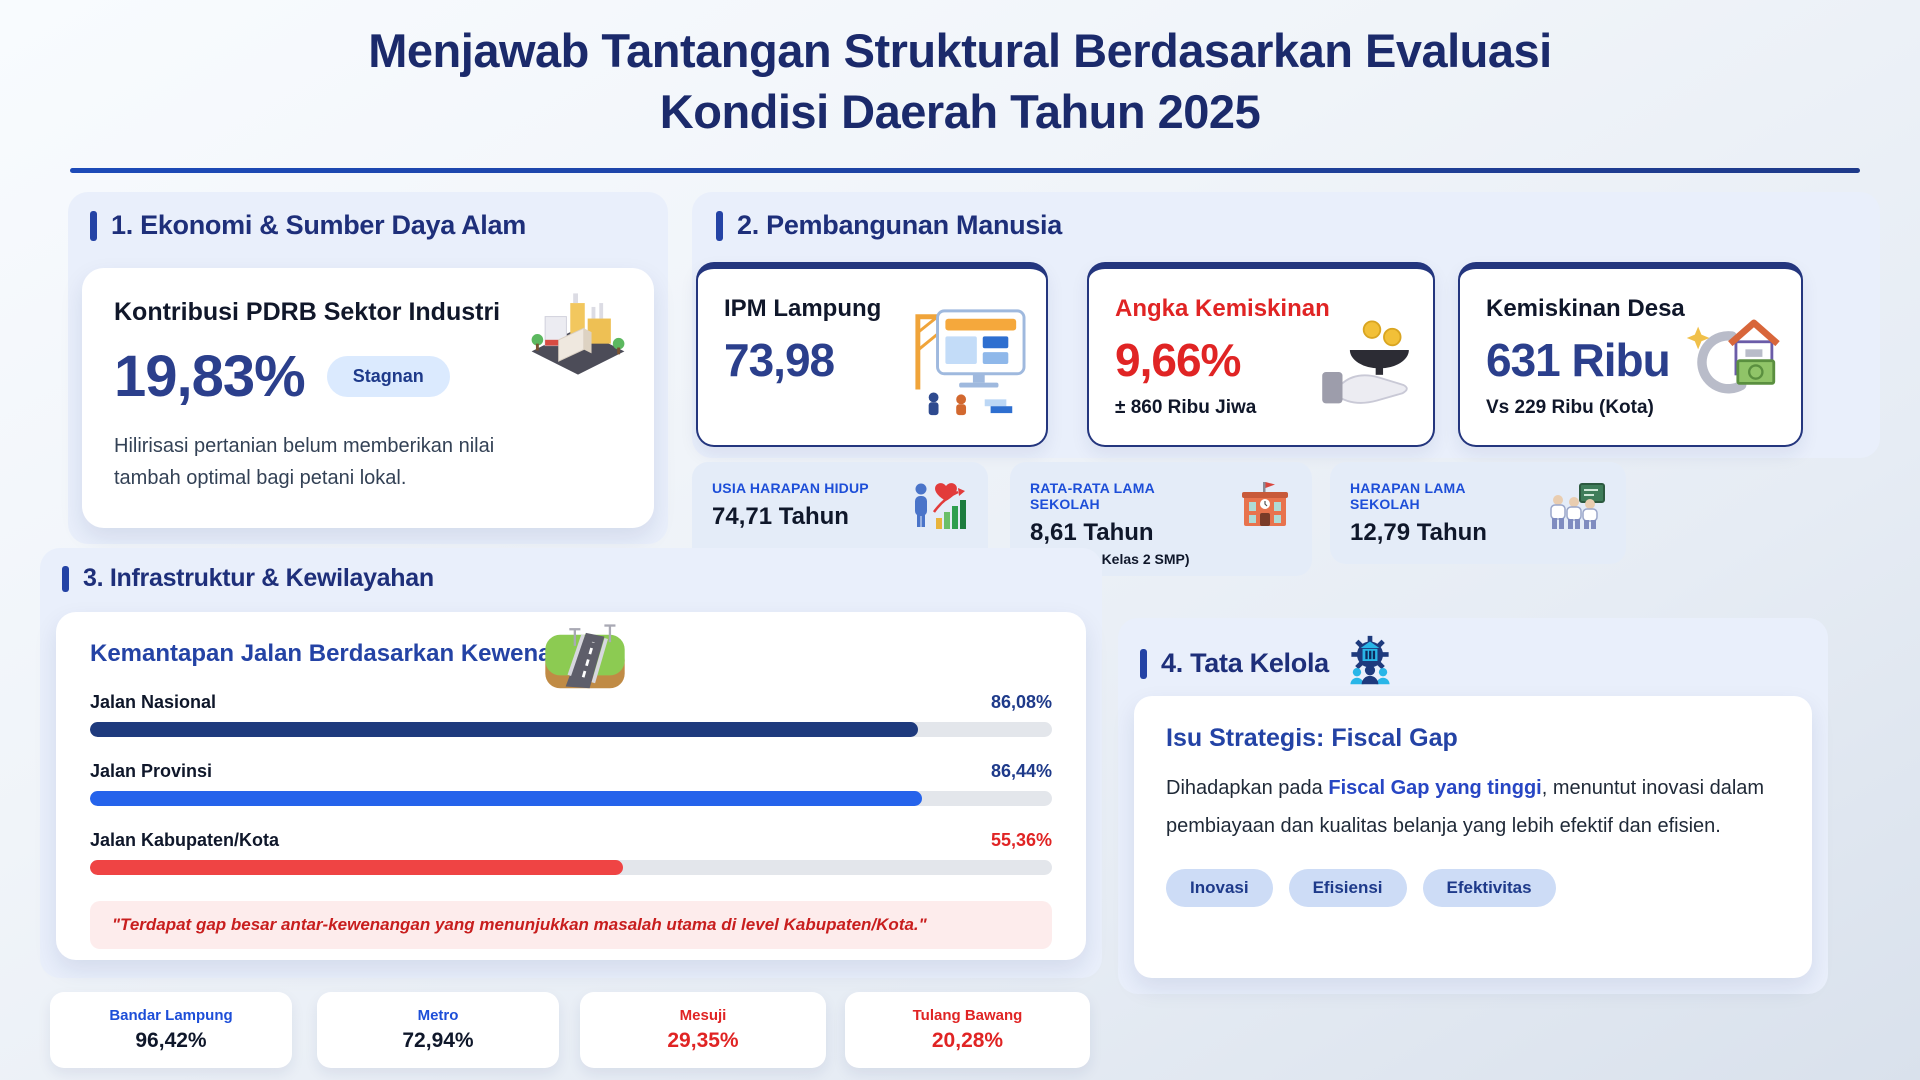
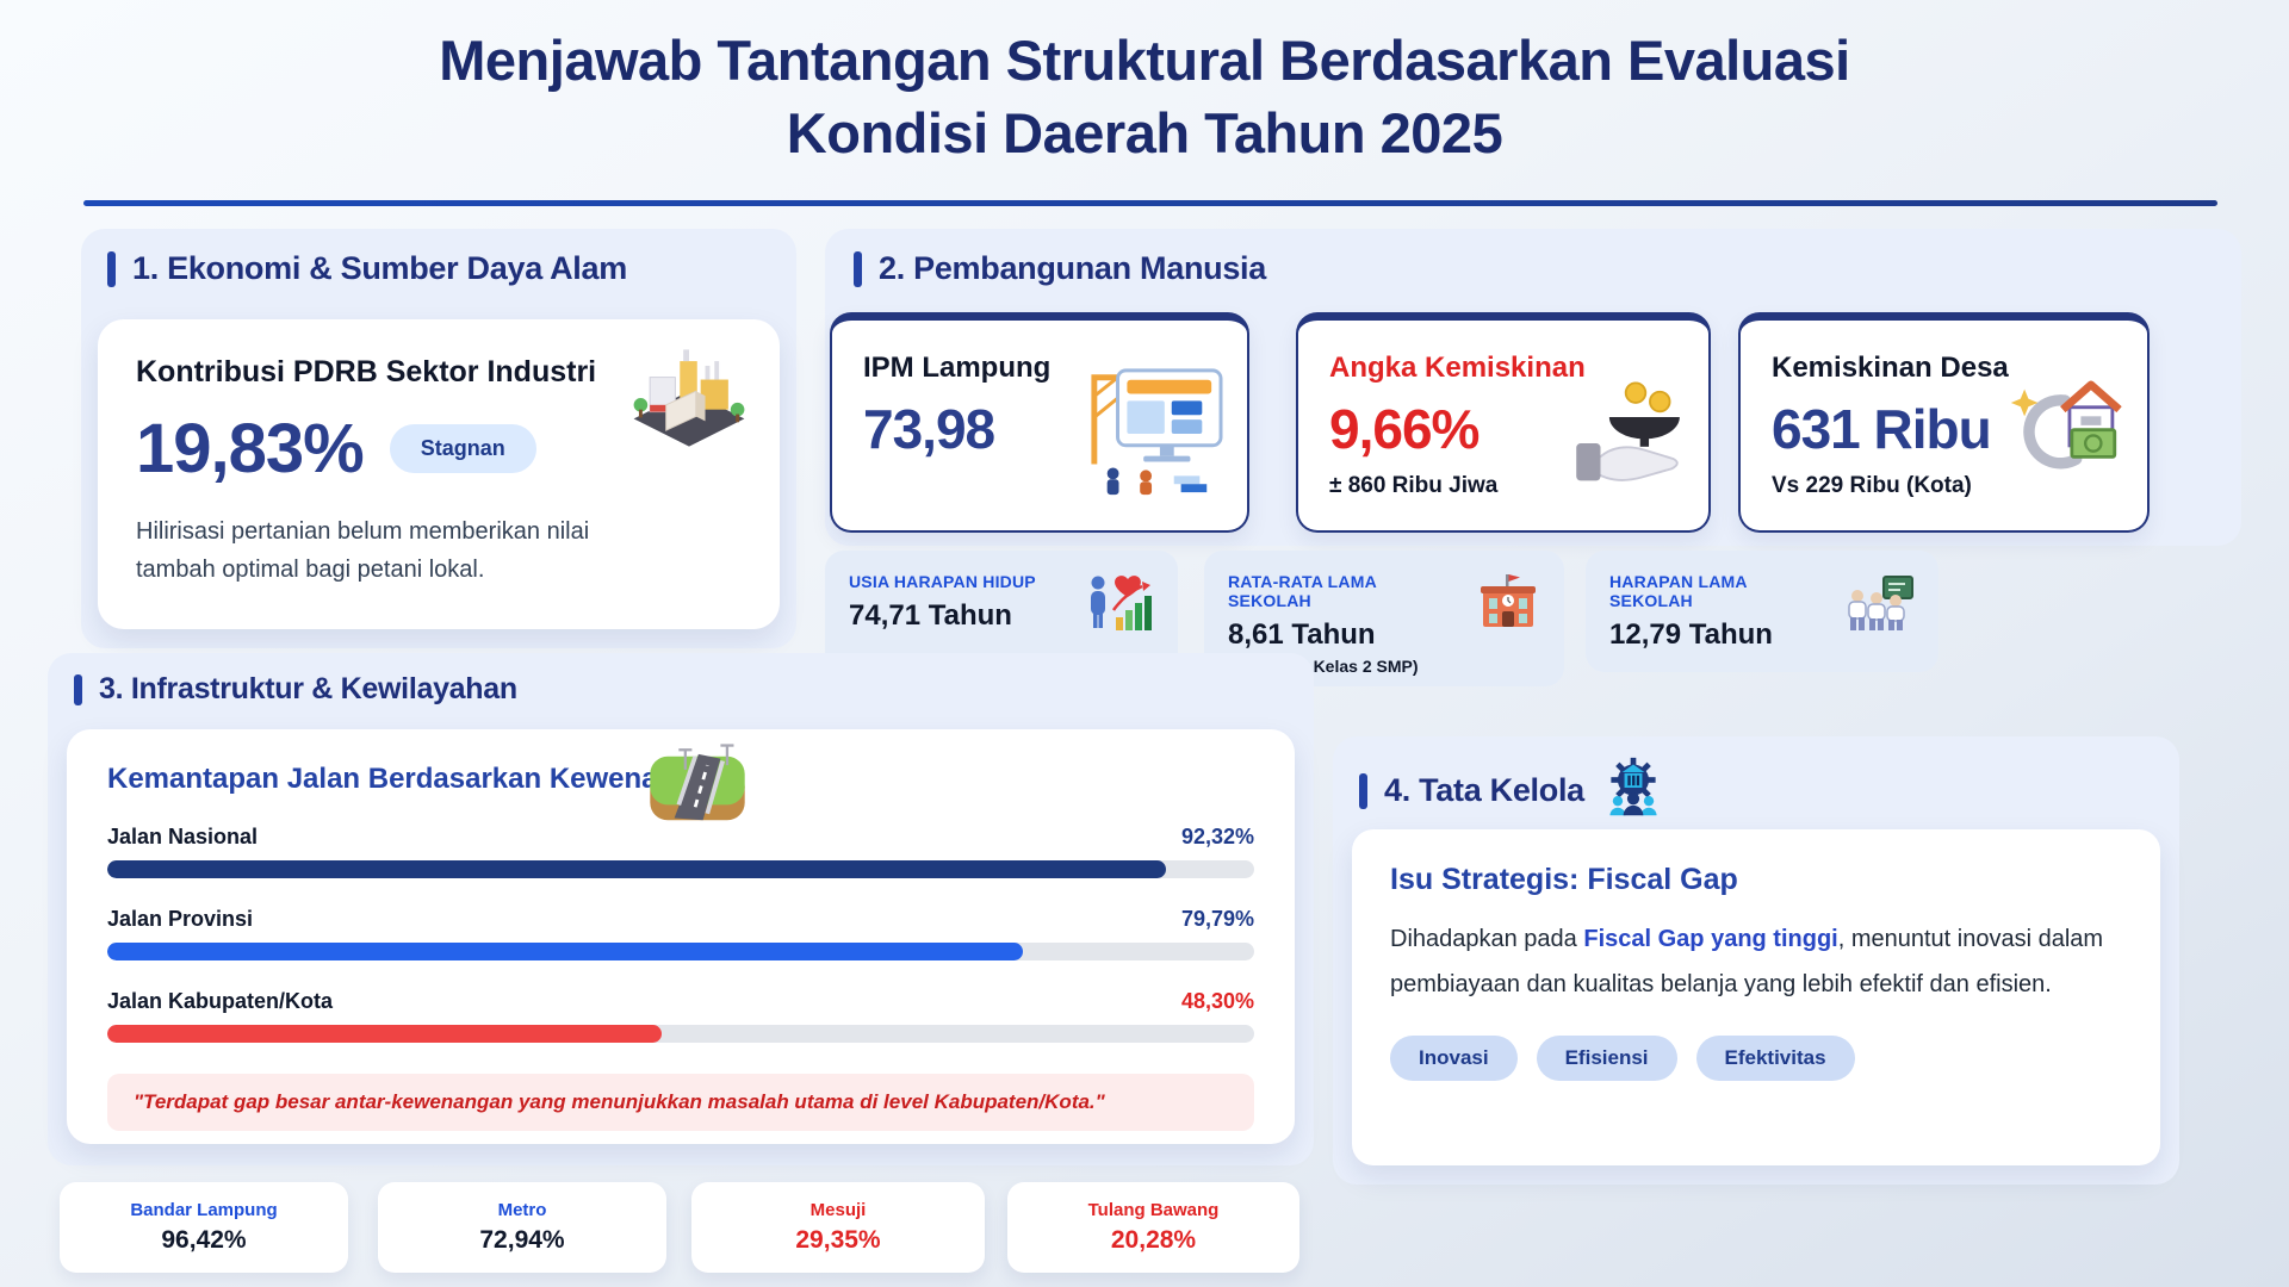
Jalan Nasional: 86,08% -> 92,32%
Jalan Provinsi: 86,44% -> 79,79%
Jalan Kabupaten/Kota: 55,36% -> 48,30%
